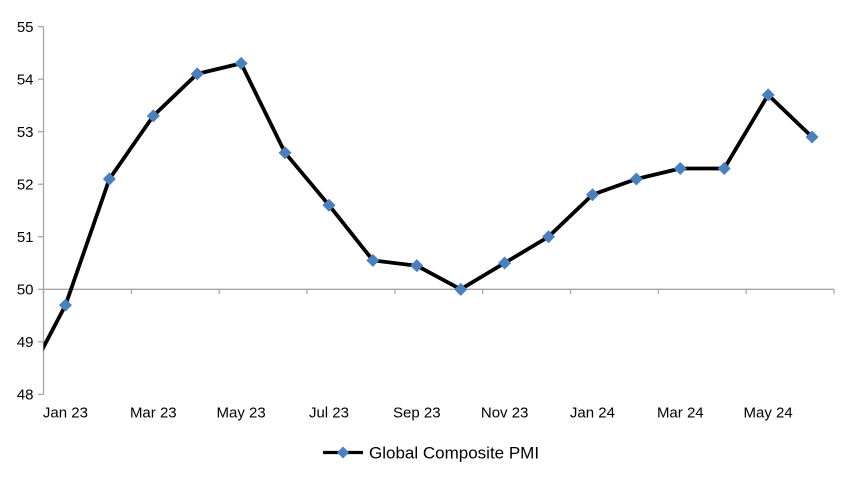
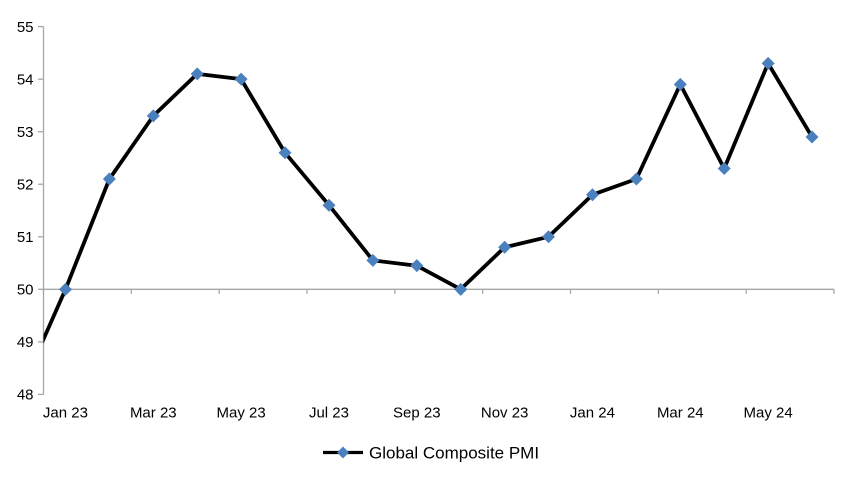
Jan 23: 49.7 -> 50.0
May 23: 54.3 -> 54.0
Nov 23: 50.5 -> 50.8
Mar 24: 52.3 -> 53.9
May 24: 53.7 -> 54.3
